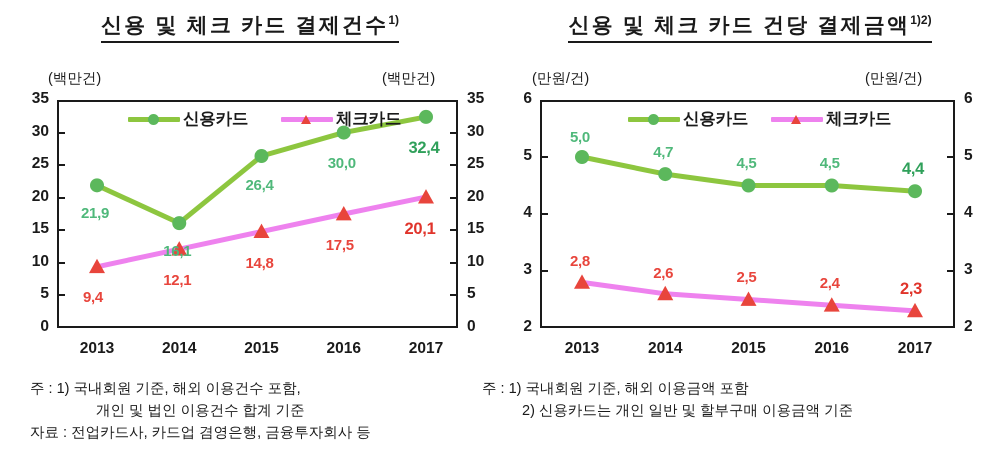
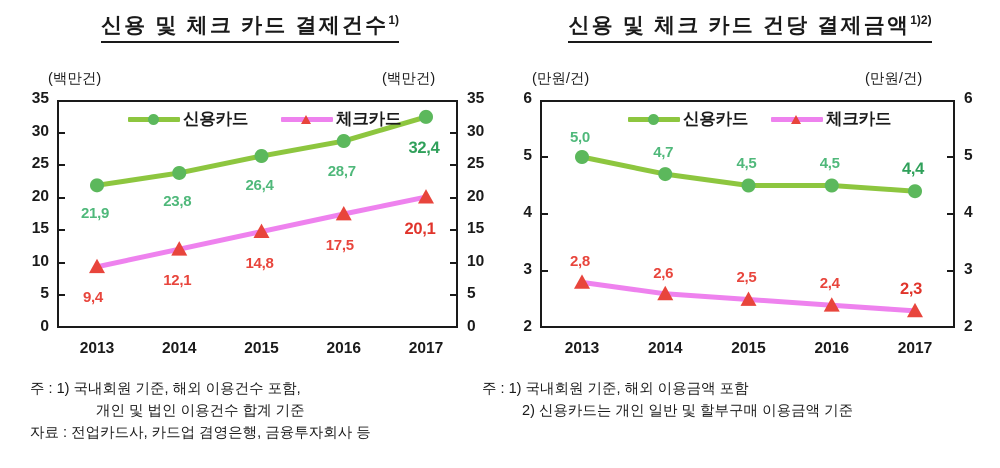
신용 및 체크 카드 결제건수1)/신용카드/2014: 16,1 -> 23,8
신용 및 체크 카드 결제건수1)/신용카드/2016: 30,0 -> 28,7
